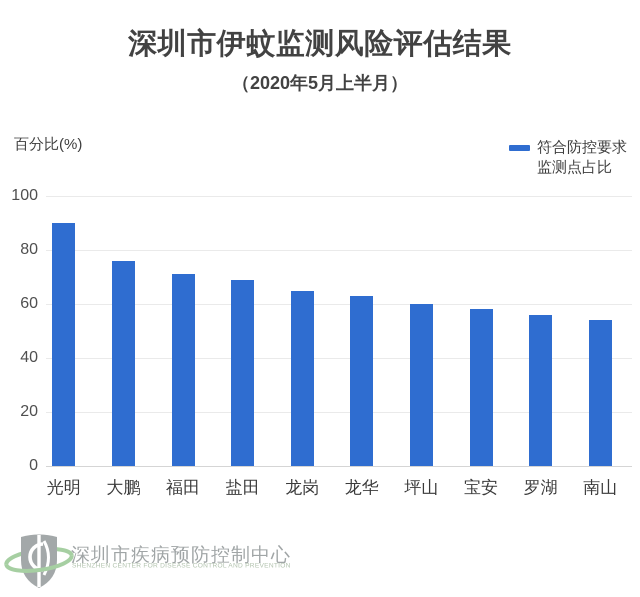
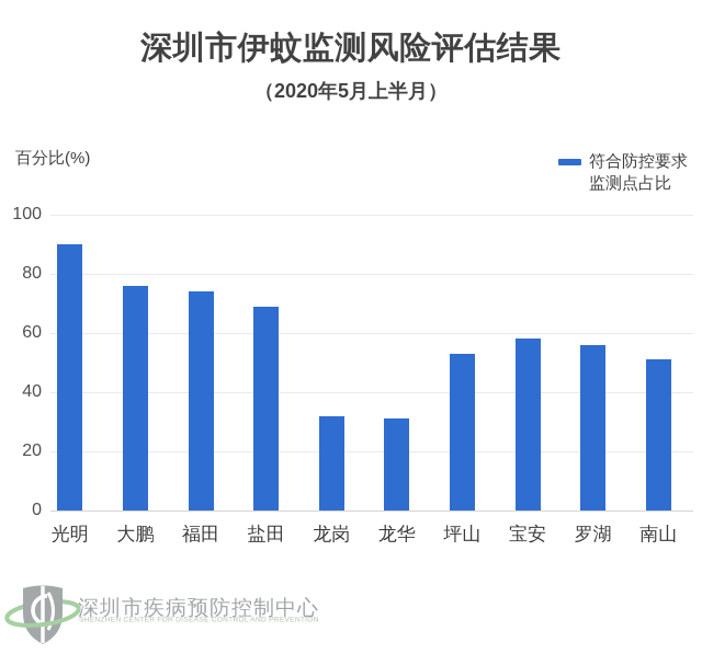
福田: 71 -> 74
龙岗: 65 -> 32
龙华: 63 -> 31
坪山: 60 -> 53
南山: 54 -> 51
